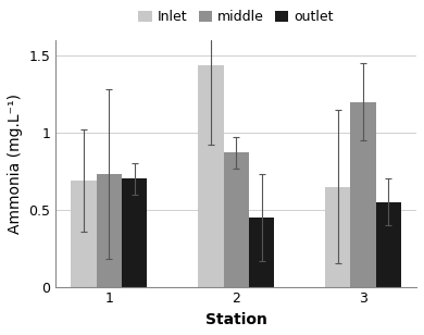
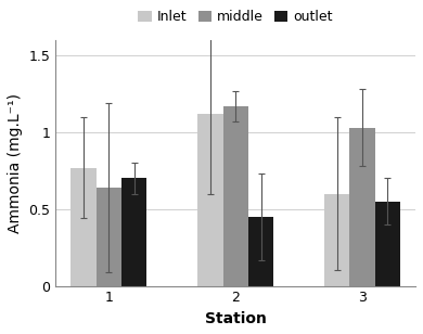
Inlet/1: 0.69 -> 0.77
middle/1: 0.73 -> 0.64
Inlet/2: 1.44 -> 1.12
middle/2: 0.87 -> 1.17
Inlet/3: 0.65 -> 0.60
middle/3: 1.20 -> 1.03
